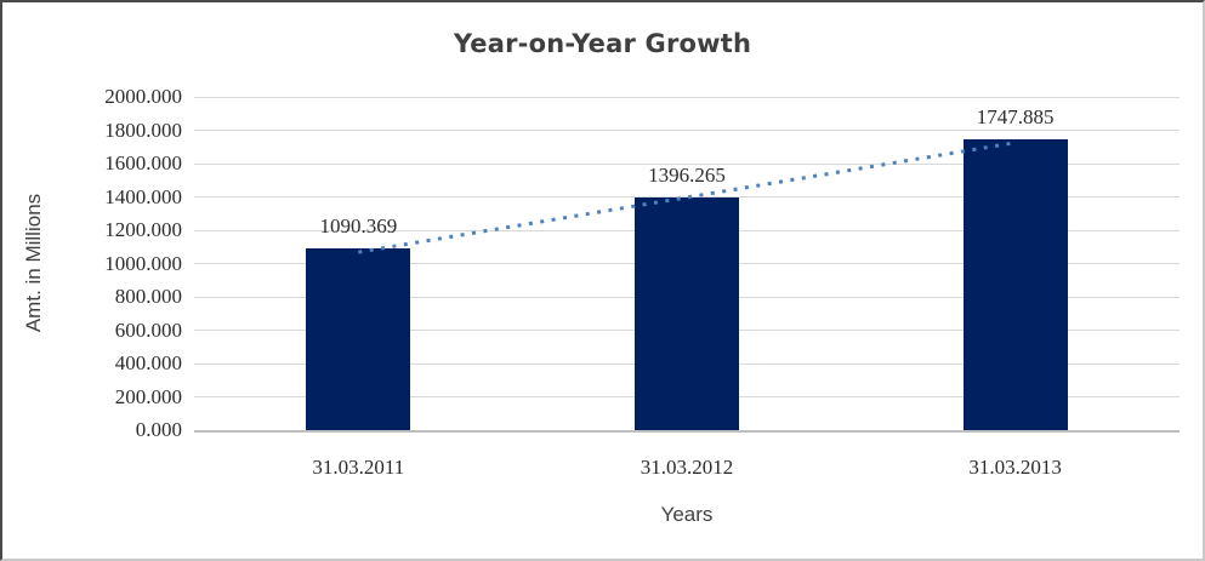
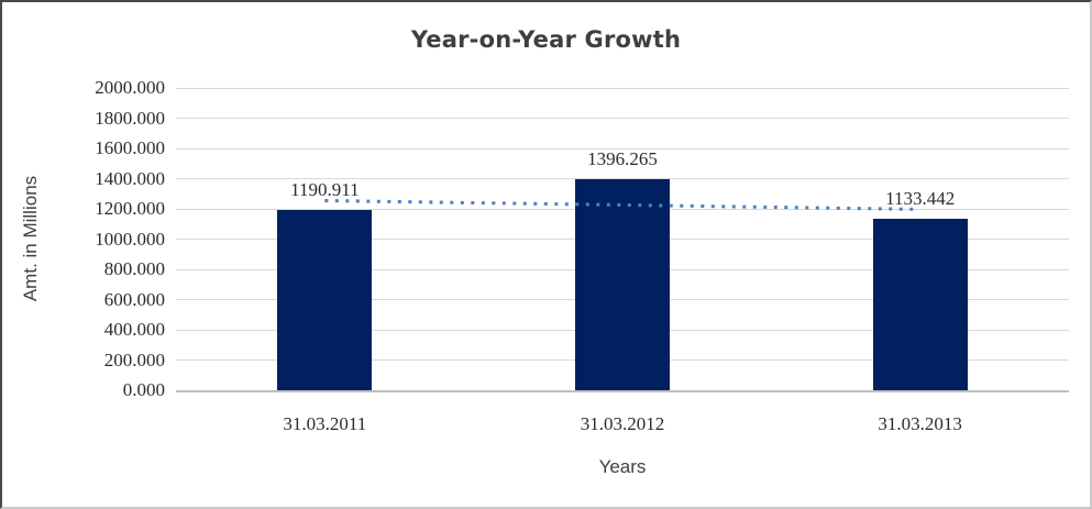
31.03.2011: 1090.369 -> 1190.911
31.03.2013: 1747.885 -> 1133.442
